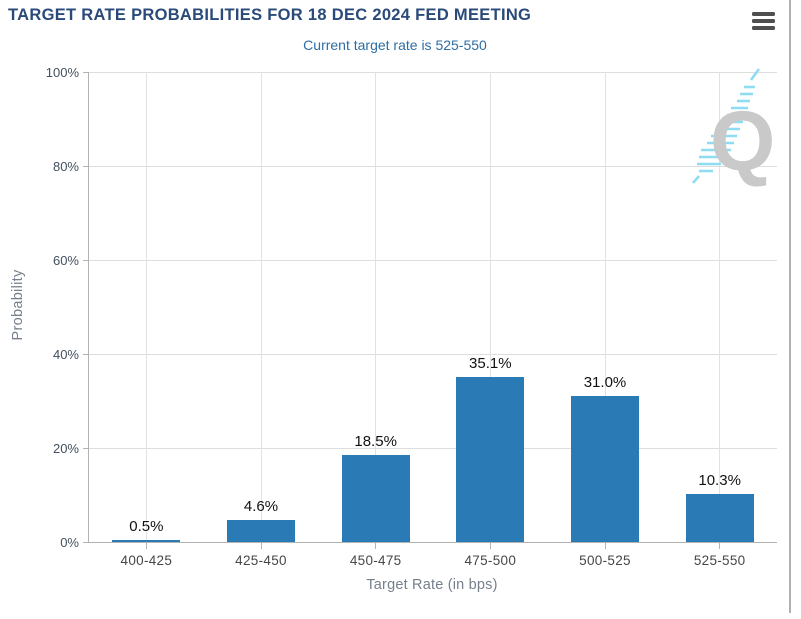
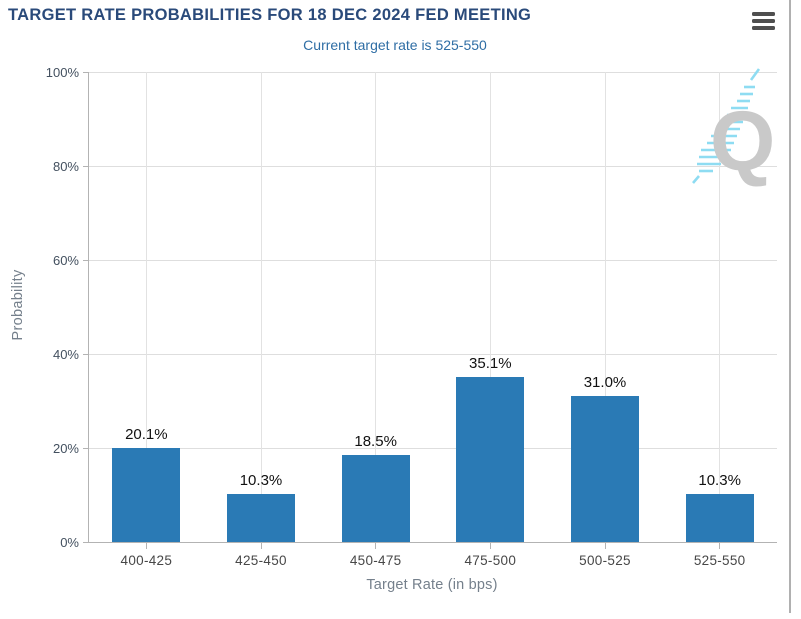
400-425: 0.5% -> 20.1%
425-450: 4.6% -> 10.3%
